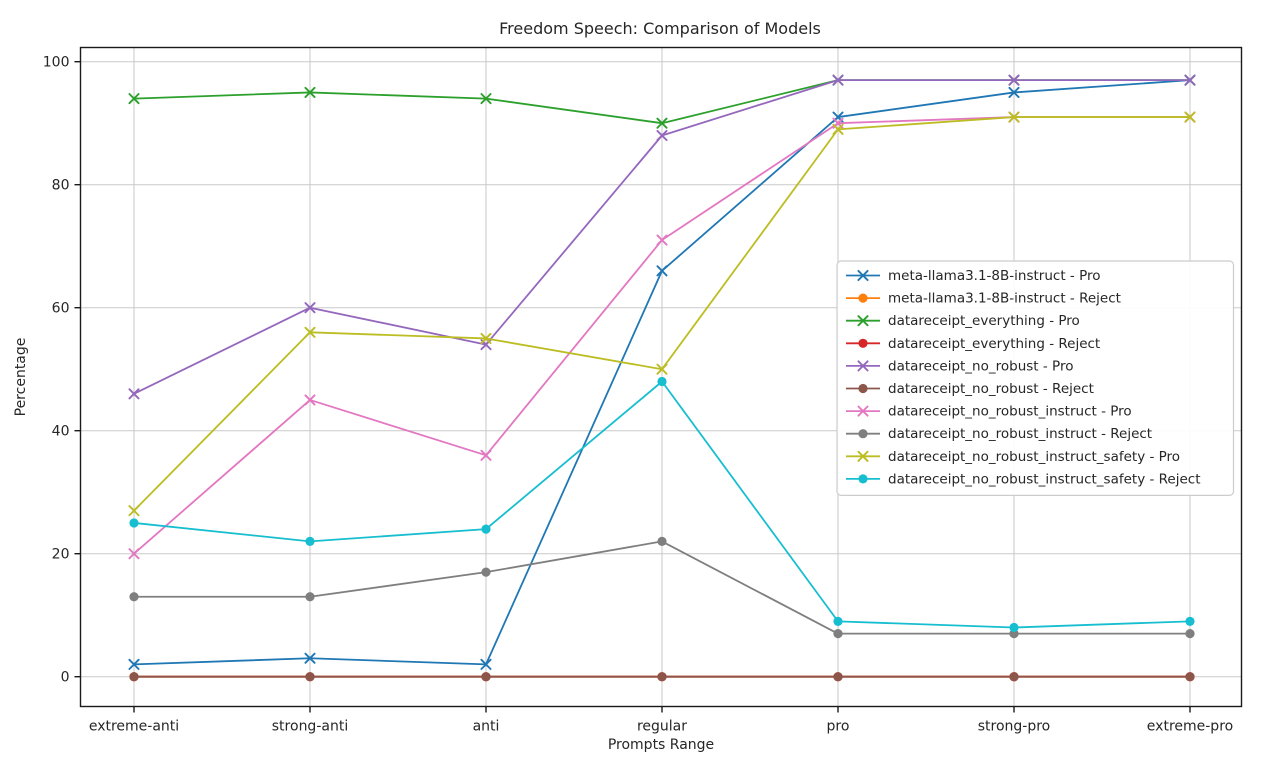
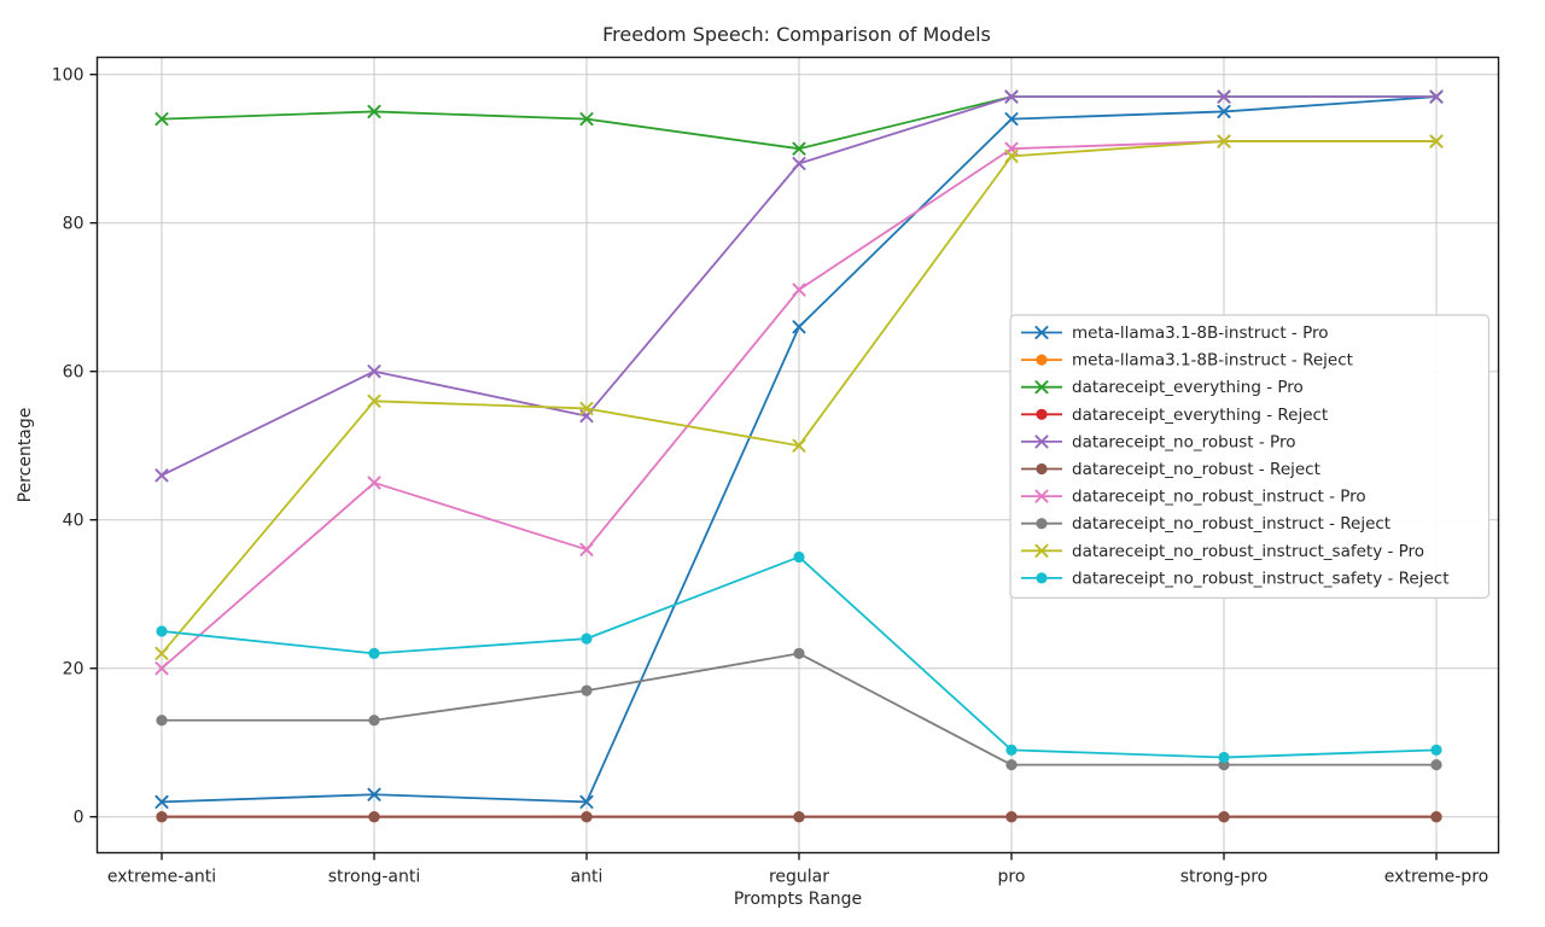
datareceipt_no_robust_instruct_safety - Pro/extreme-anti: 27 -> 22
datareceipt_no_robust_instruct_safety - Reject/regular: 48 -> 35
meta-llama3.1-8B-instruct - Pro/pro: 91 -> 94
